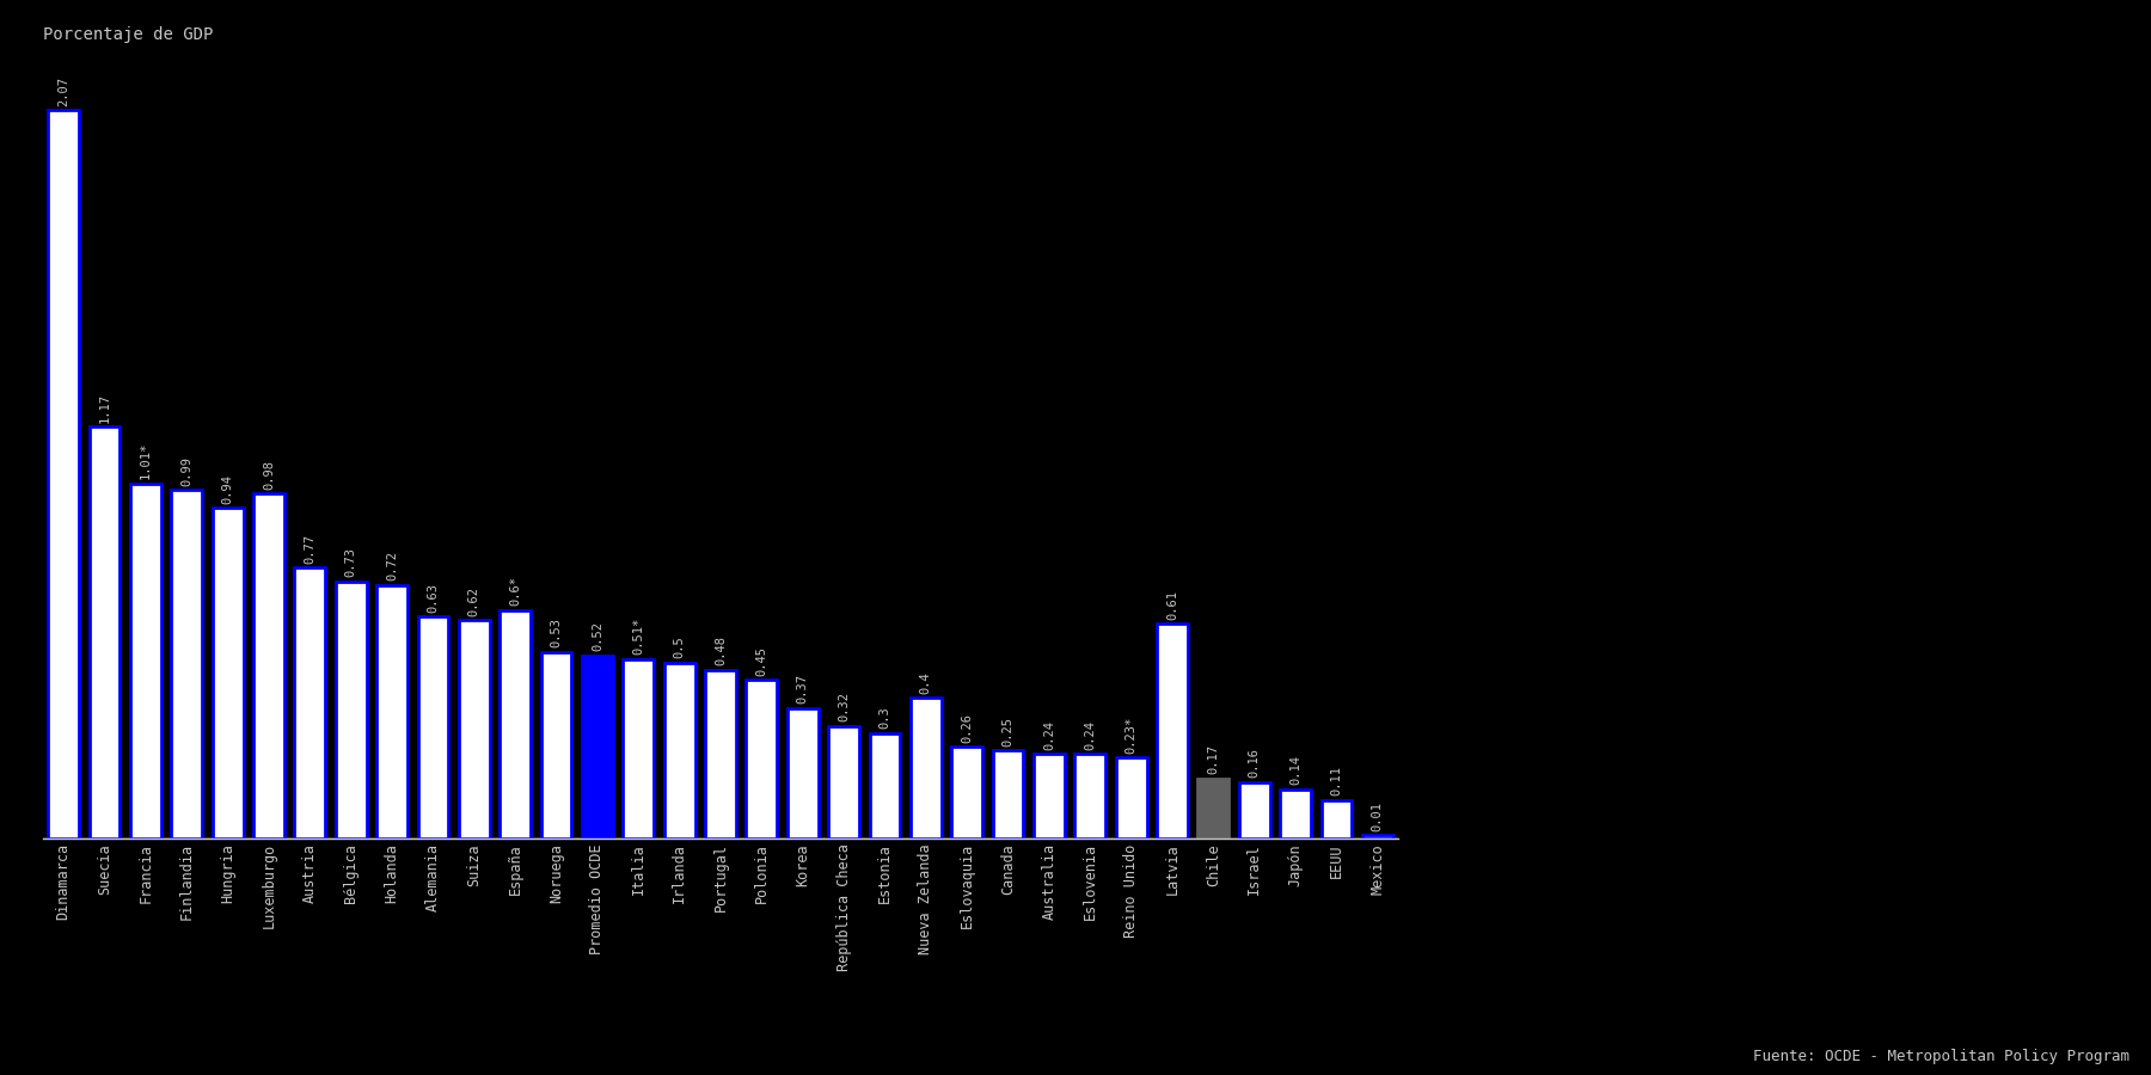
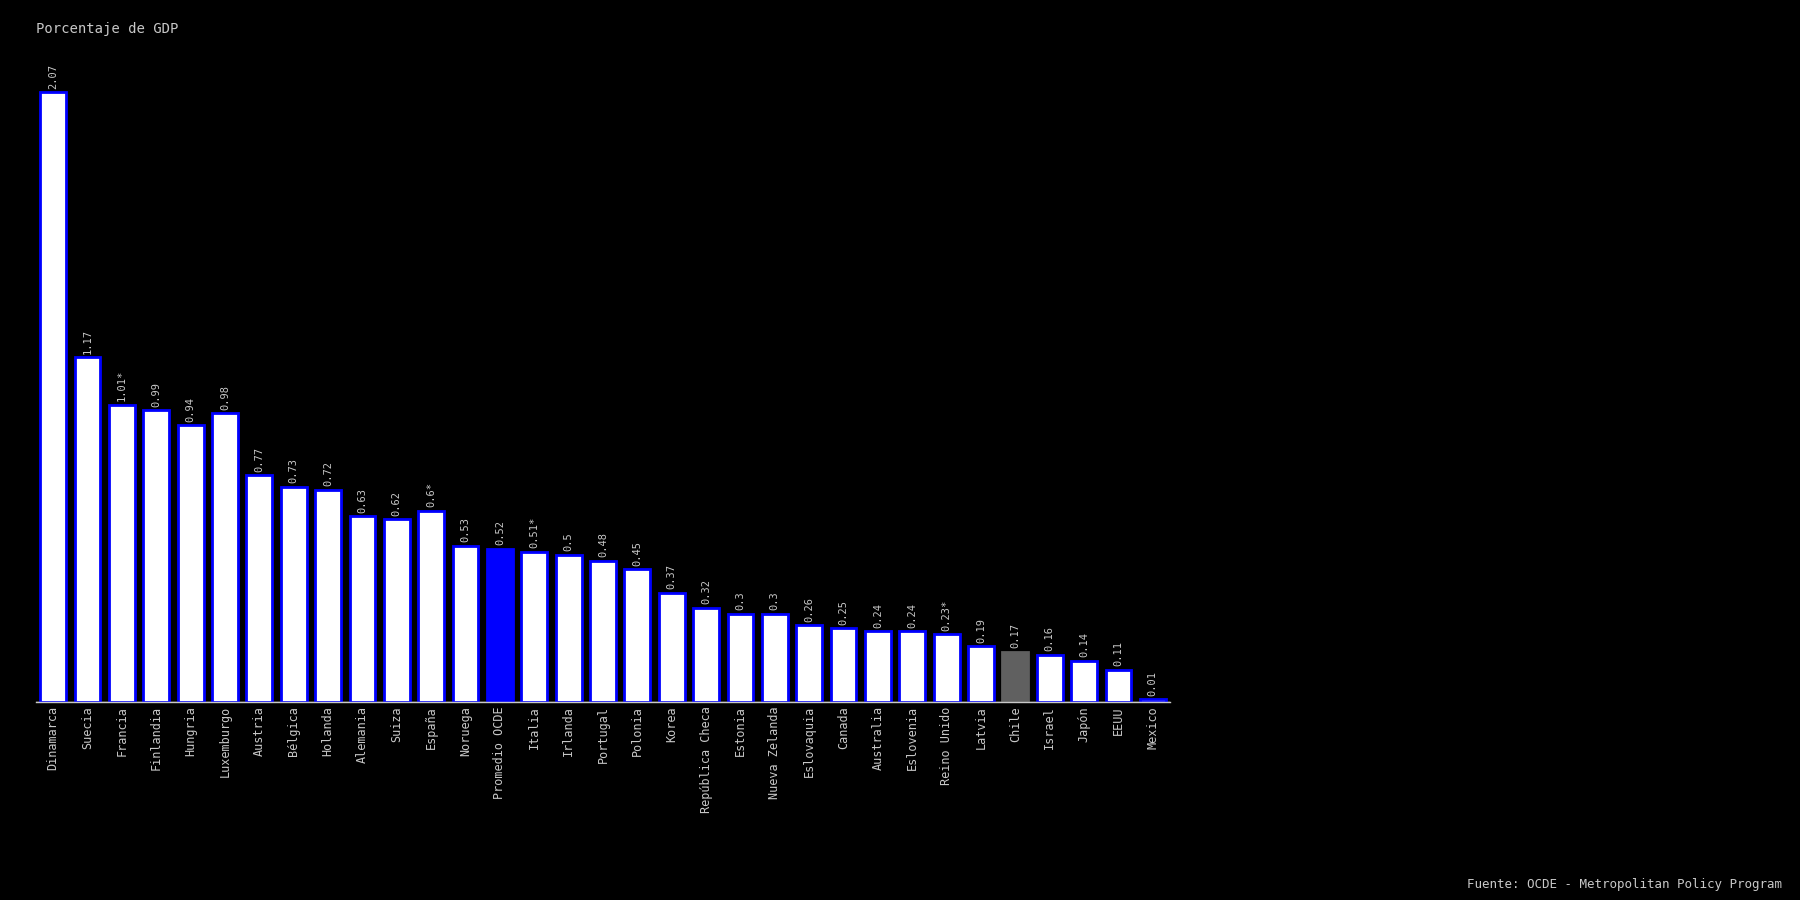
Nueva Zelanda: 0.4 -> 0.3
Latvia: 0.61 -> 0.19
